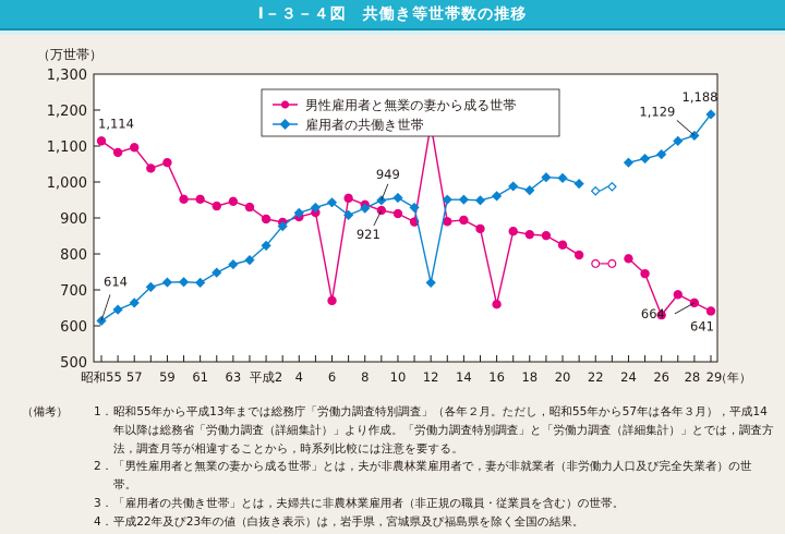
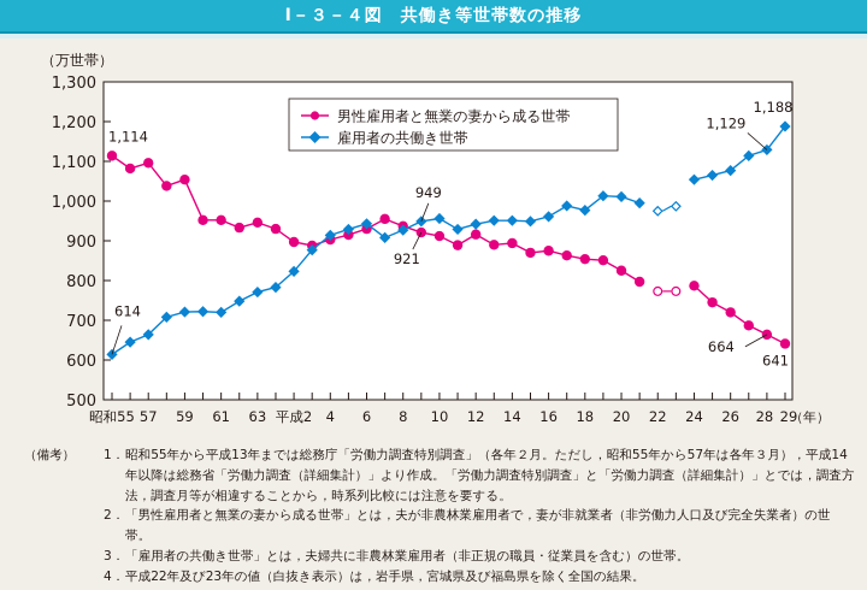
男性雇用者と無業の妻から成る世帯/6: 670 -> 930
男性雇用者と無業の妻から成る世帯/12: 1160 -> 920
雇用者の共働き世帯/12: 720 -> 940
男性雇用者と無業の妻から成る世帯/16: 660 -> 880
男性雇用者と無業の妻から成る世帯/26: 630 -> 720
